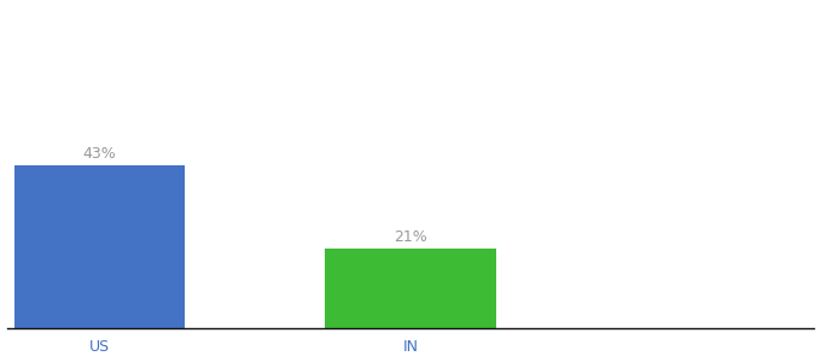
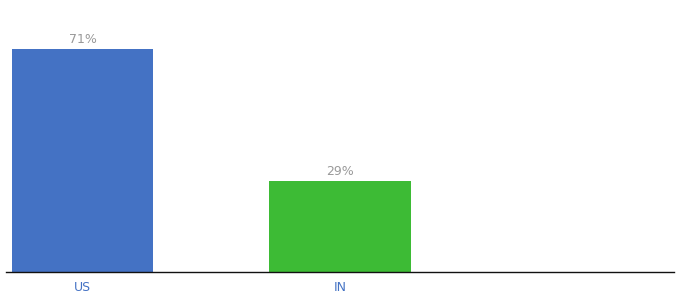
US: 43% -> 71%
IN: 21% -> 29%
